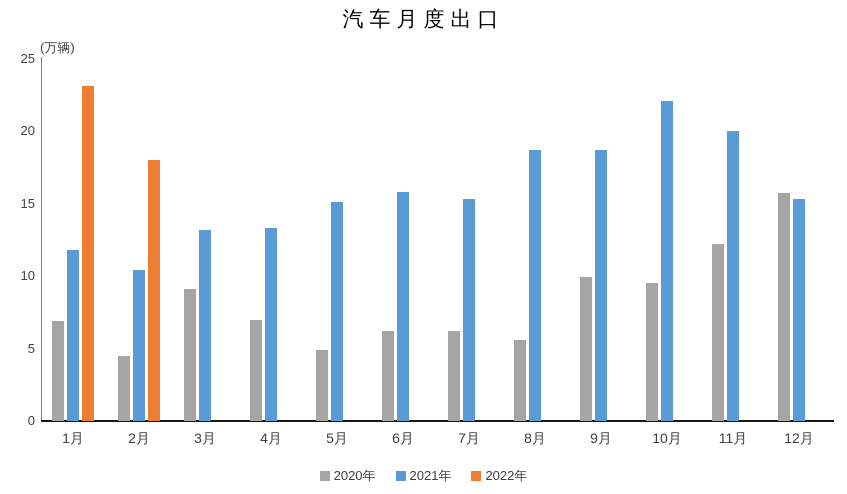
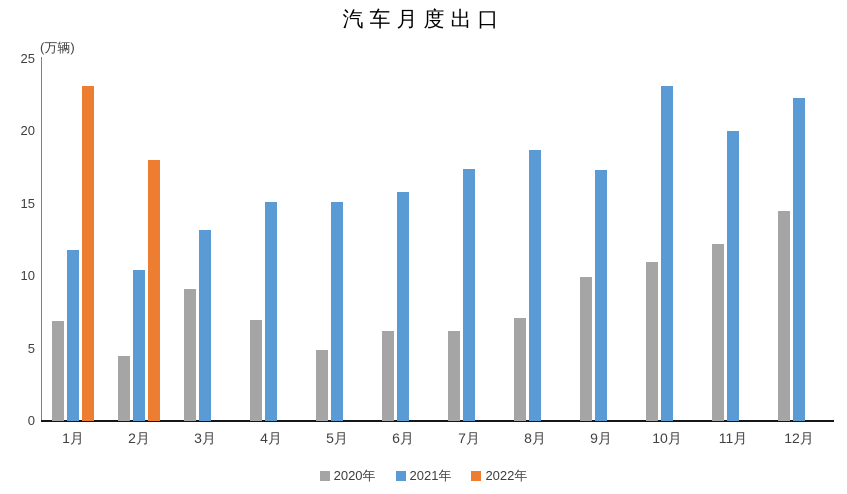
2021年/4月: 13.3 -> 15.1
2021年/7月: 15.3 -> 17.4
2020年/8月: 5.6 -> 7.1
2021年/9月: 18.7 -> 17.3
2020年/10月: 9.5 -> 11.0
2021年/10月: 22.1 -> 23.1
2020年/12月: 15.7 -> 14.5
2021年/12月: 15.3 -> 22.3
